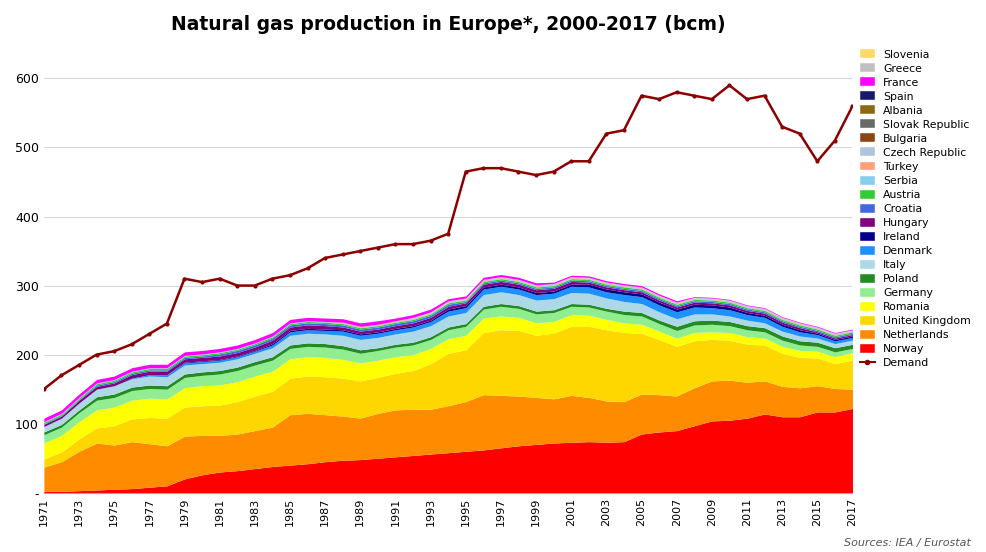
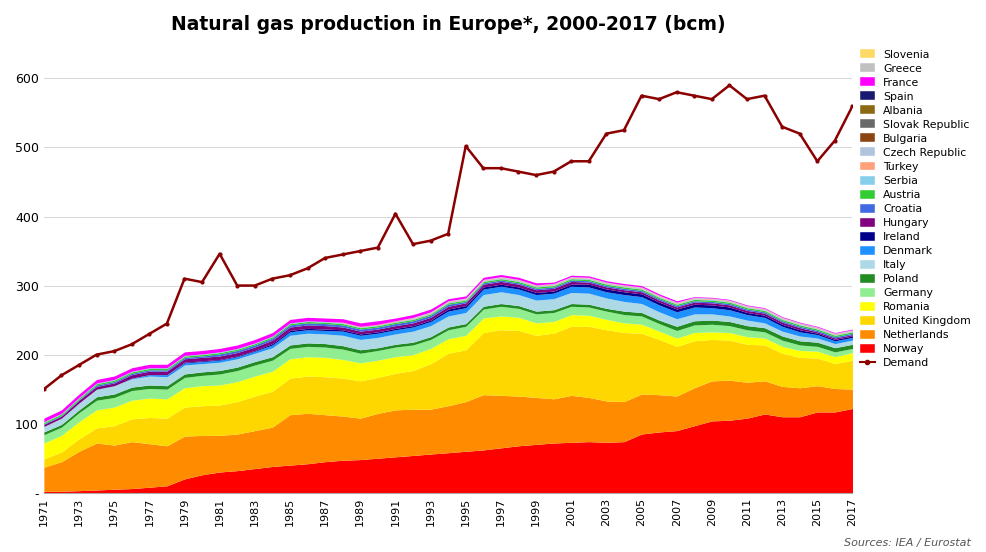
Demand/1981: 310 -> 346
Demand/1991: 360 -> 404
Demand/1995: 465 -> 502
